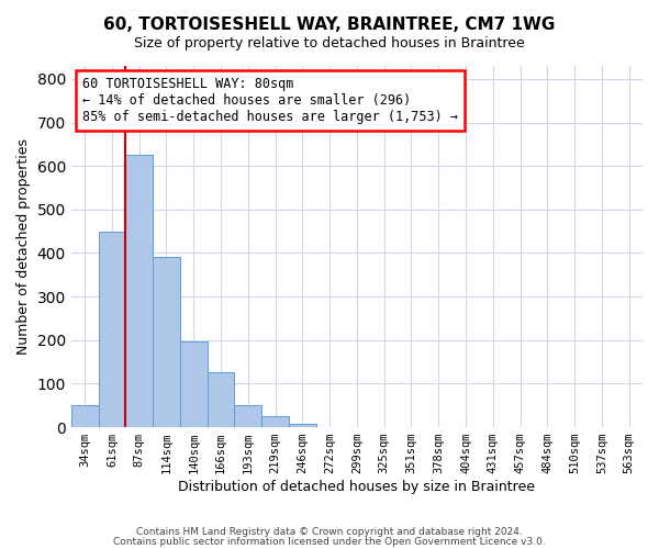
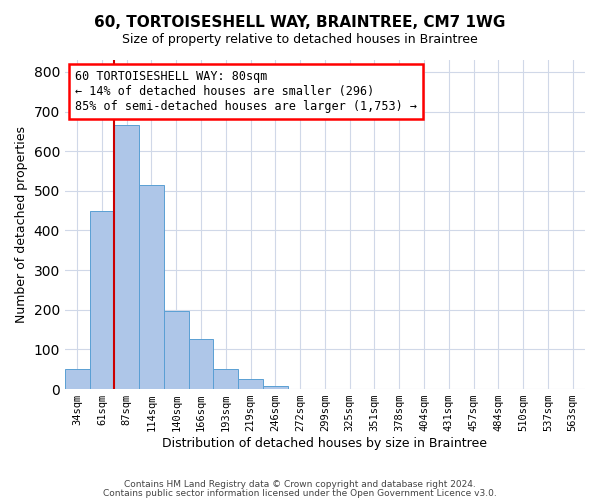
87sqm: 625 -> 665
114sqm: 390 -> 515
